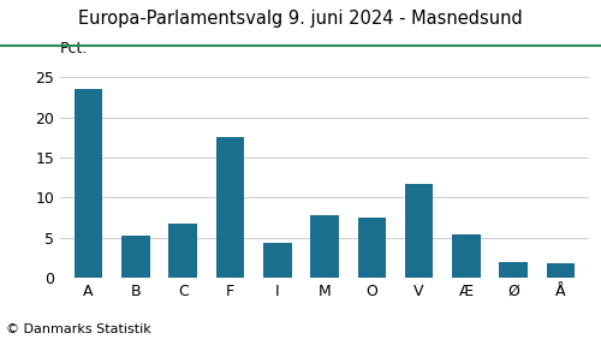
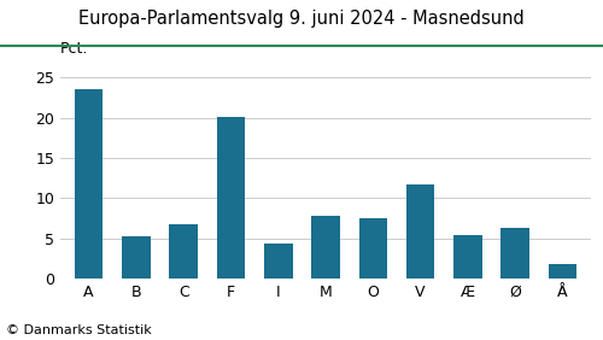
F: 17.6 -> 20.1
Ø: 2.0 -> 6.3
